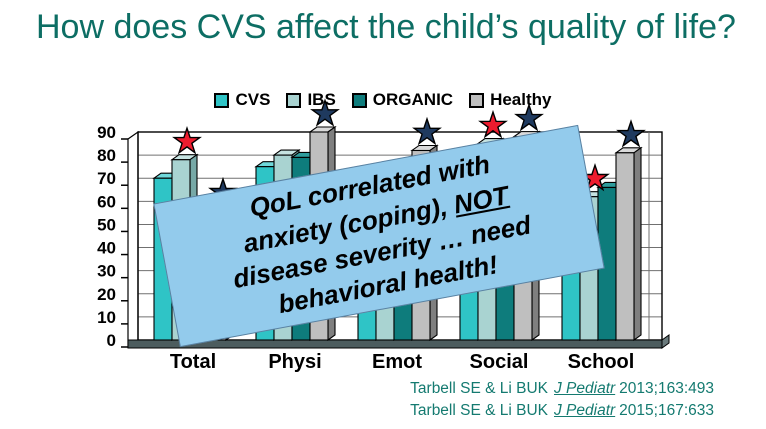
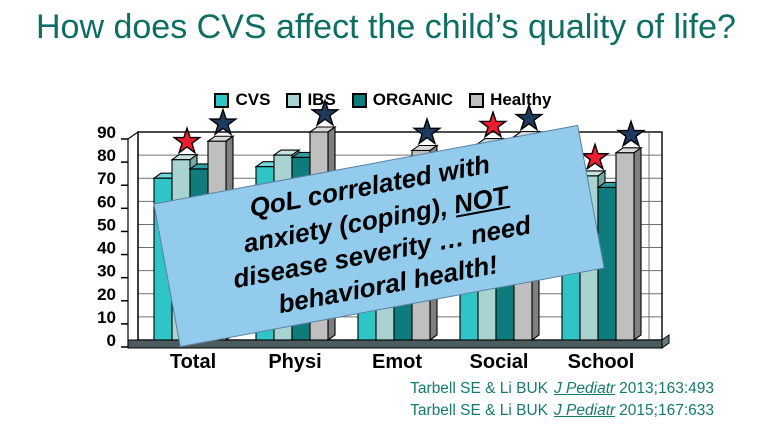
ORGANIC/Total: 42 -> 74
Healthy/Total: 56 -> 86
IBS/School: 62 -> 71
